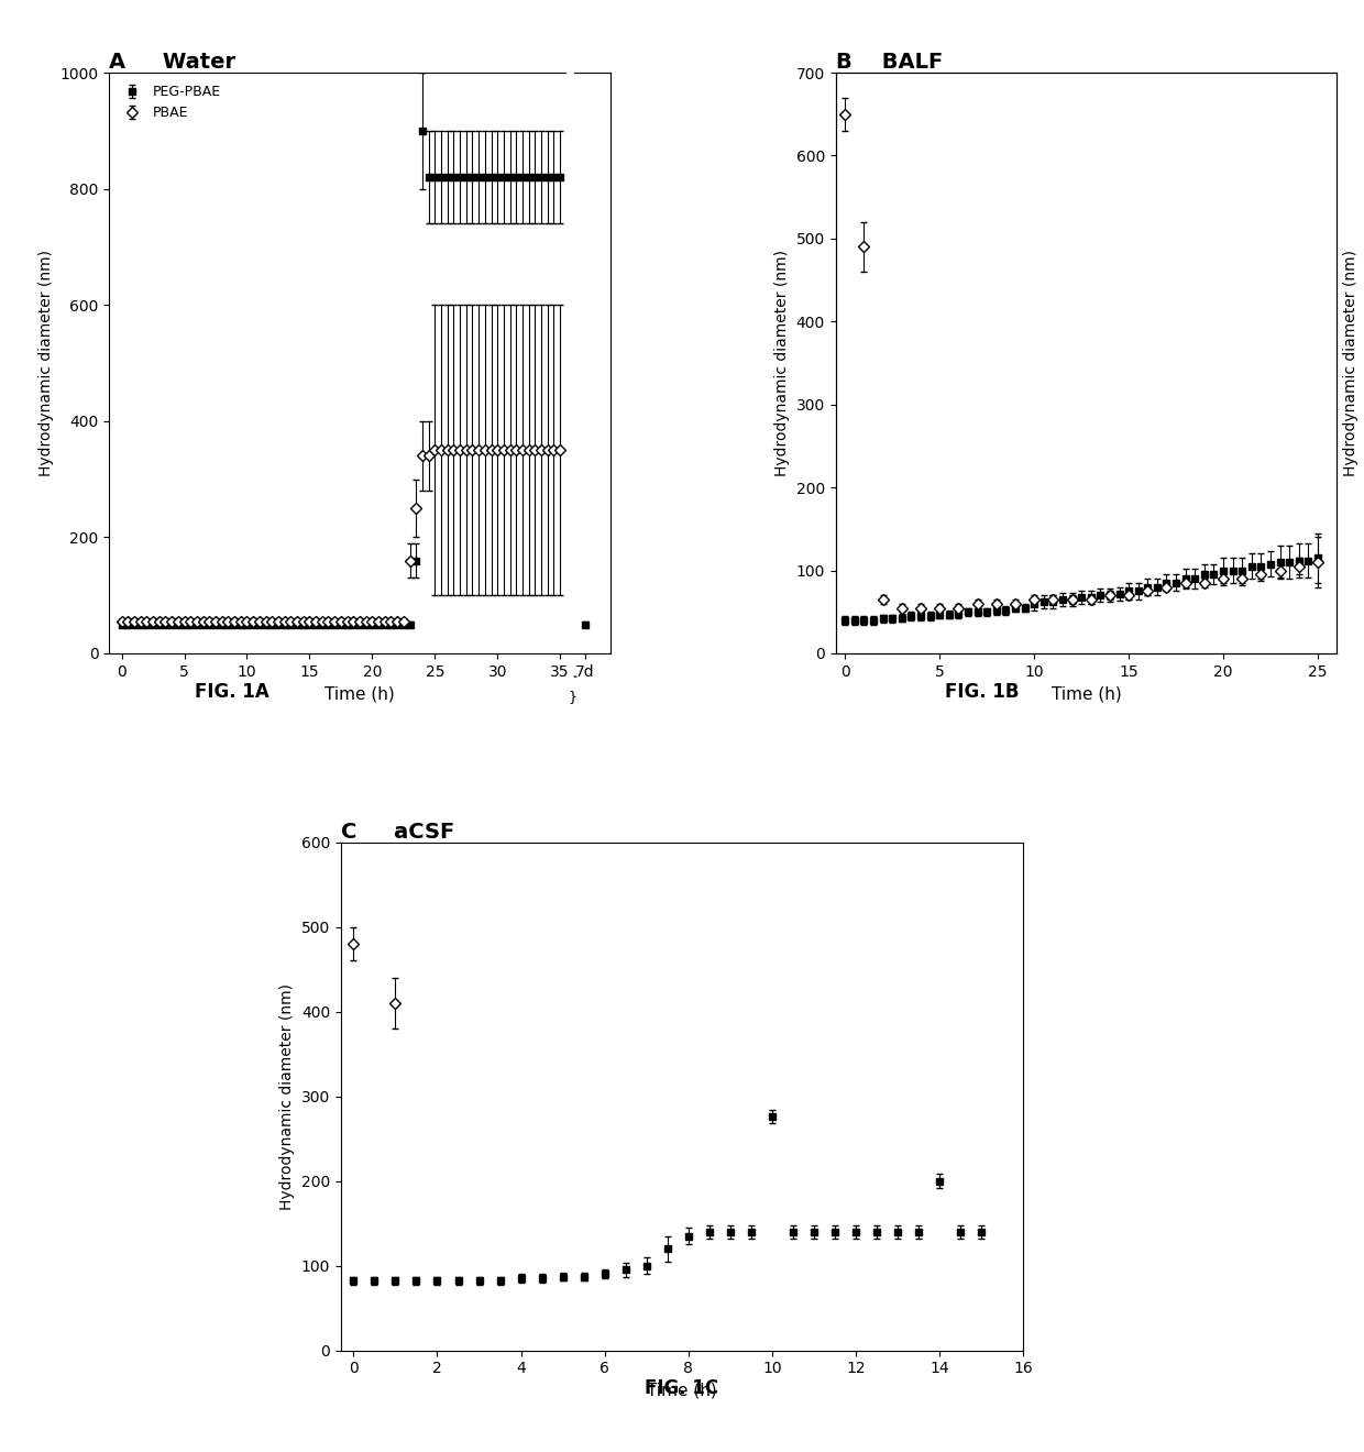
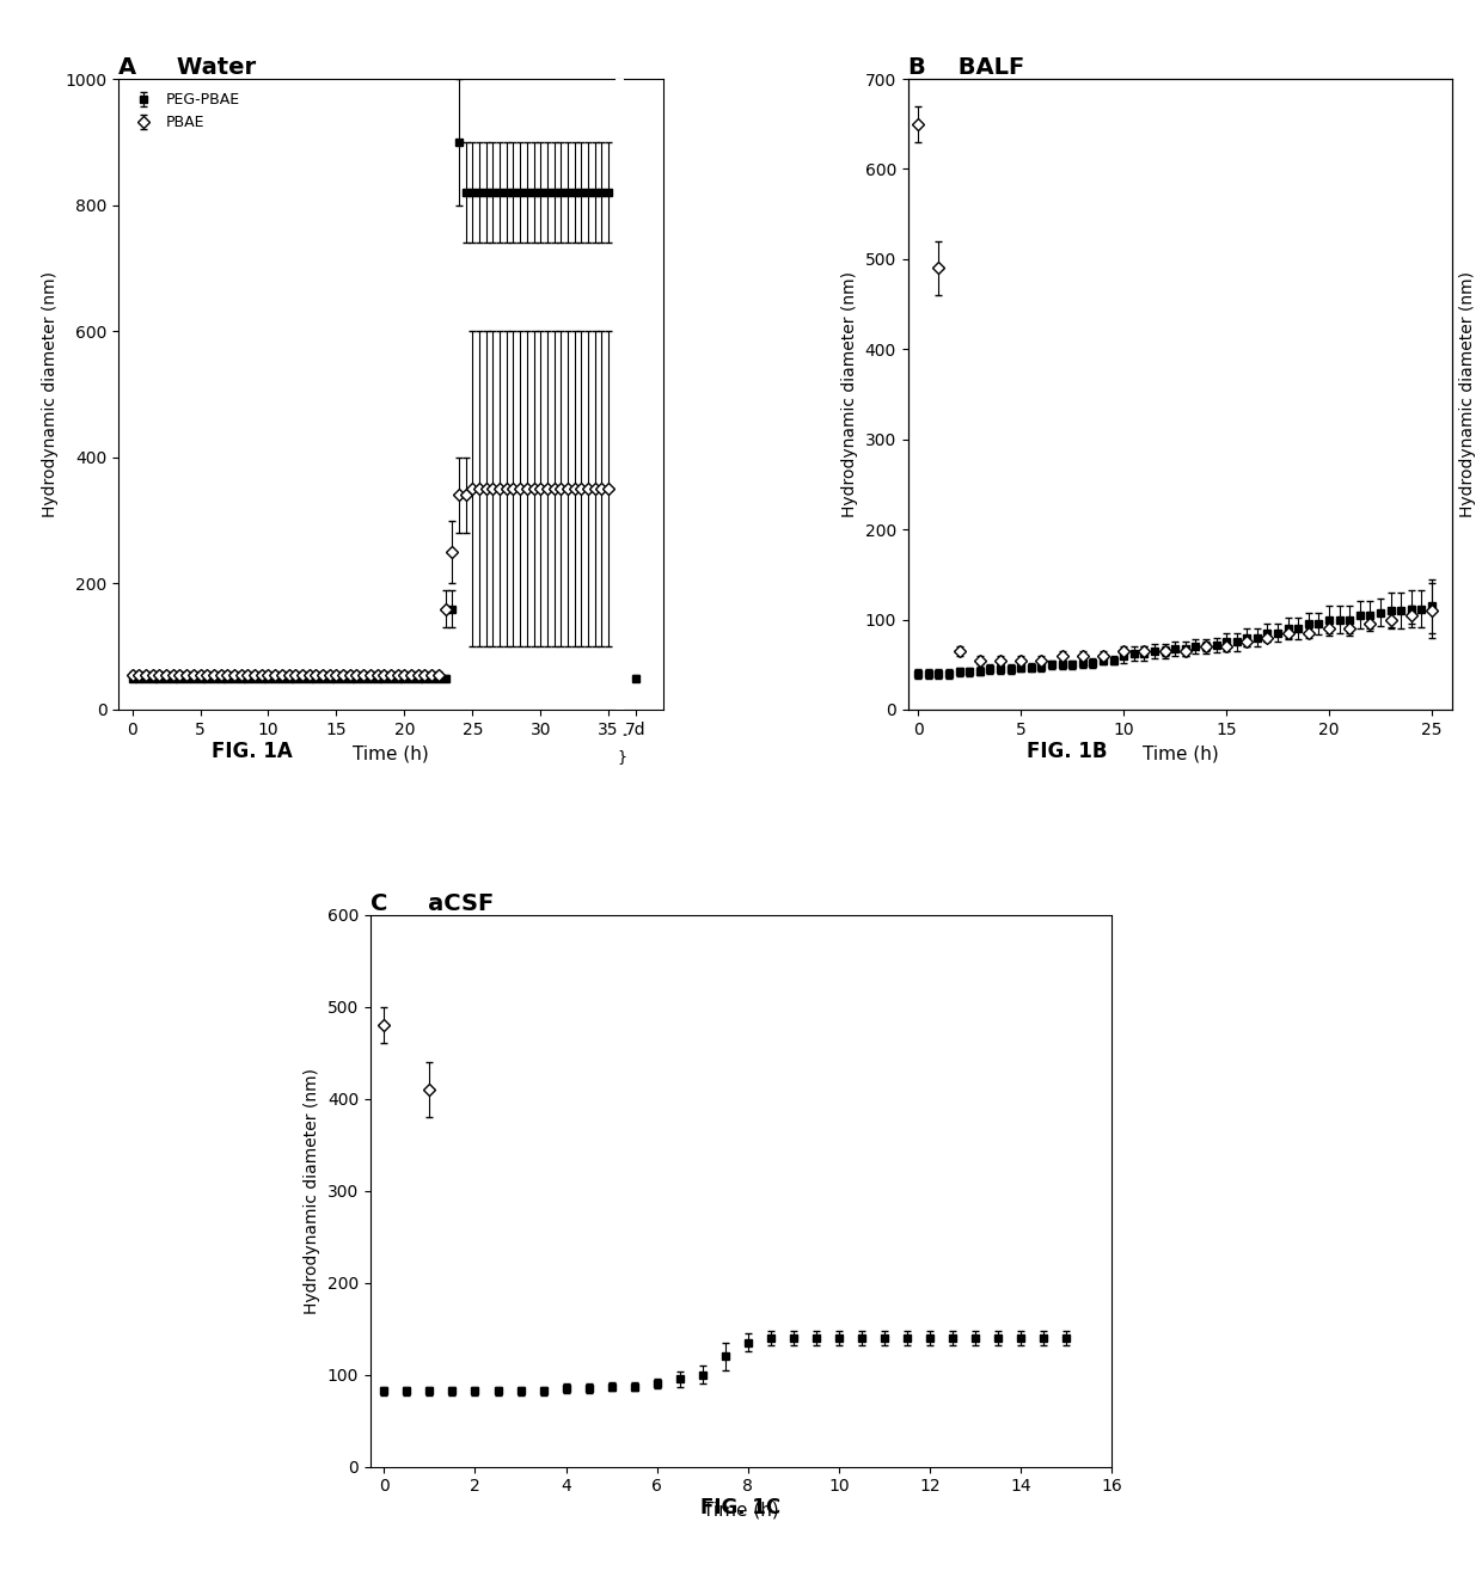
C aCSF/10: 276 -> 140
C aCSF/14: 200 -> 140
